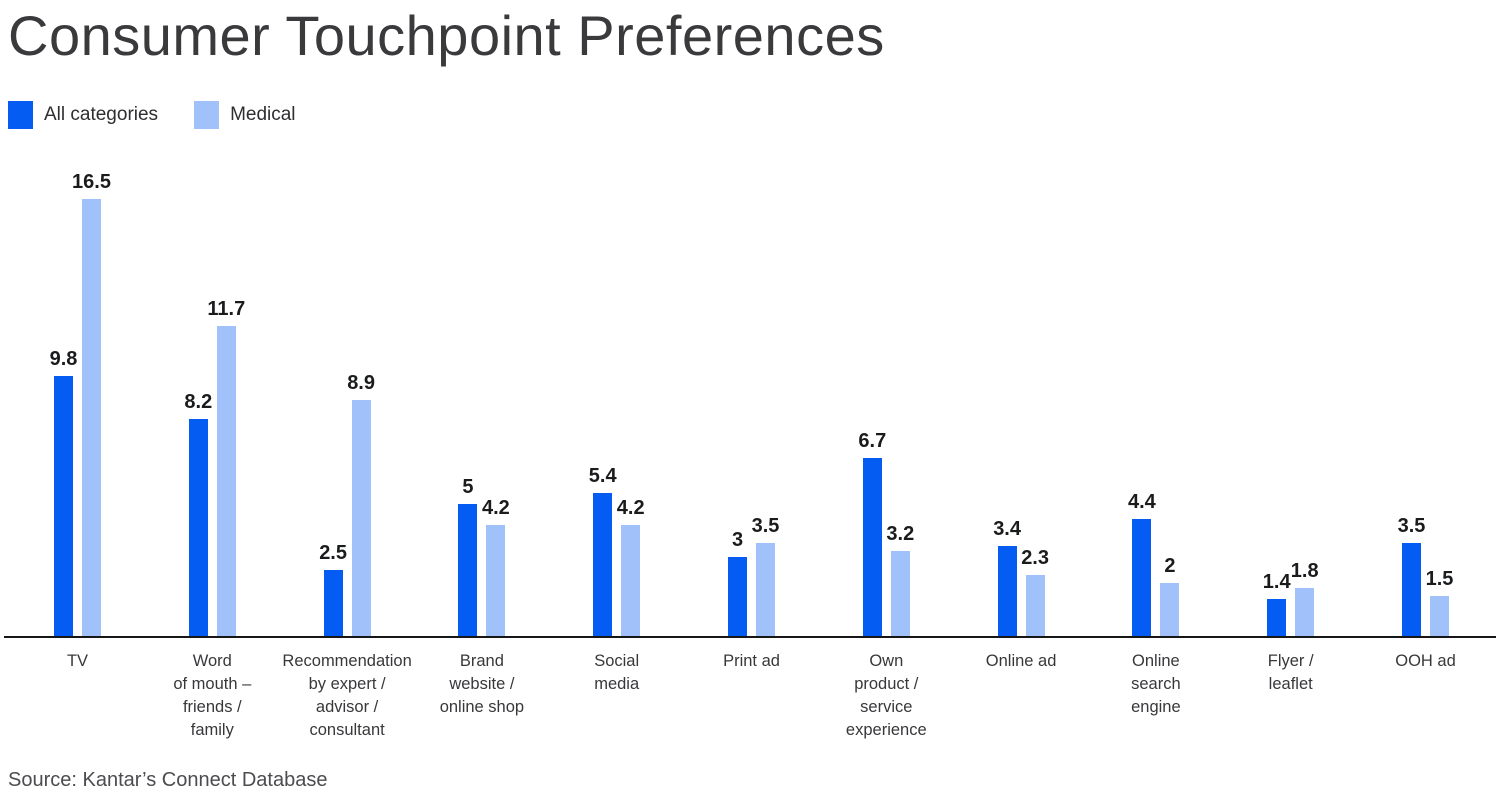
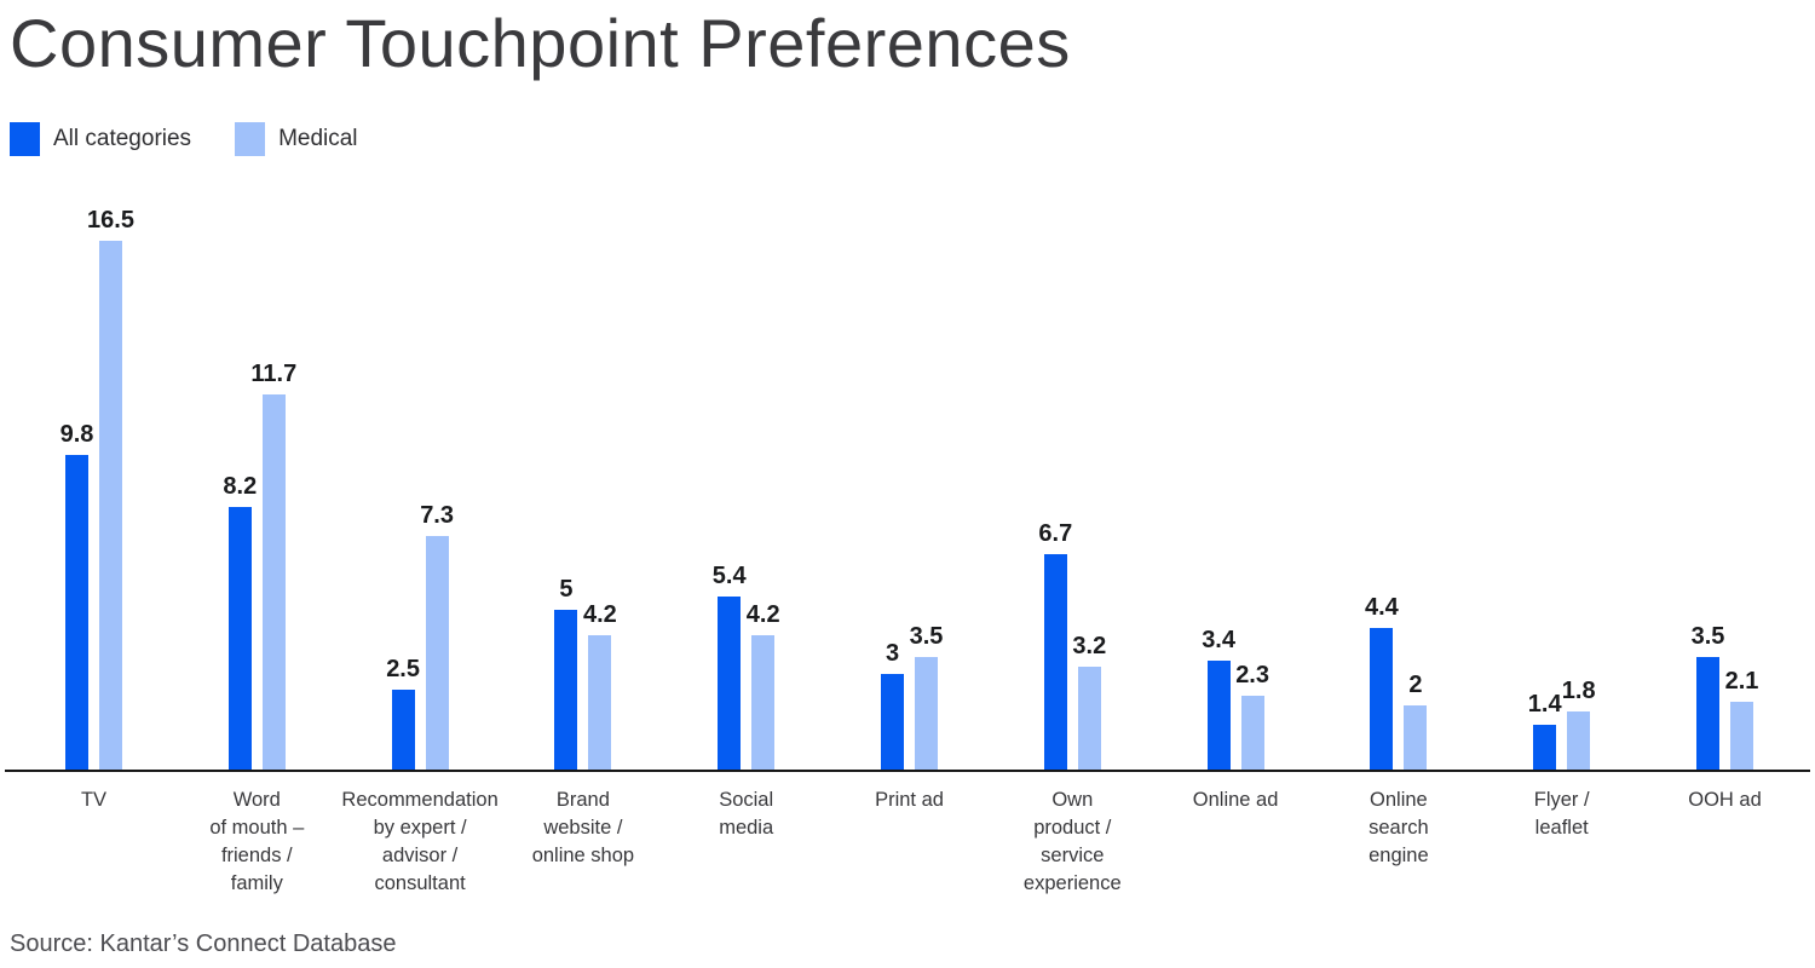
Medical/Recommendation by expert / advisor / consultant: 8.9 -> 7.3
Medical/OOH ad: 1.5 -> 2.1
